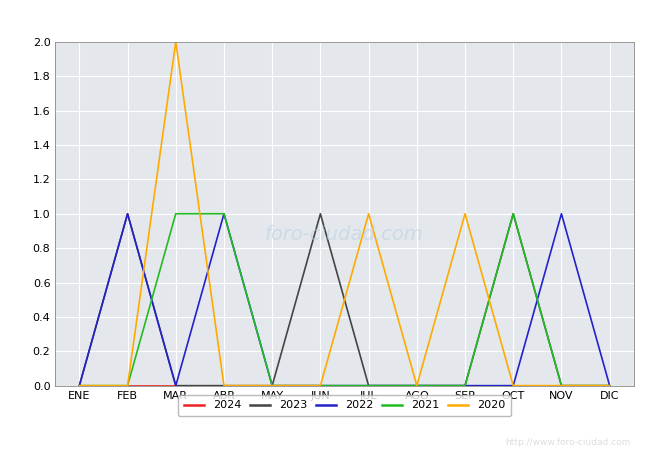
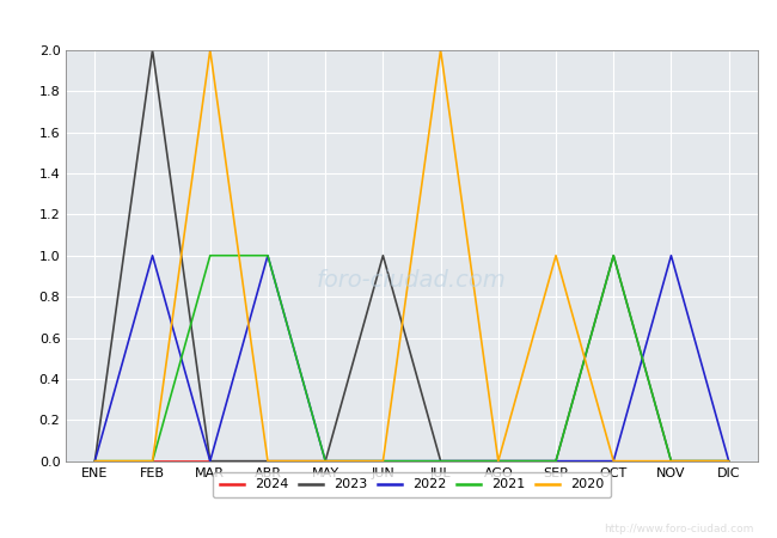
2023/FEB: 1 -> 2
2020/JUL: 1 -> 2
